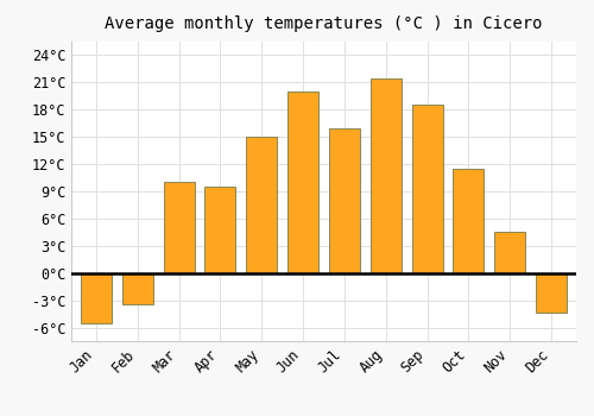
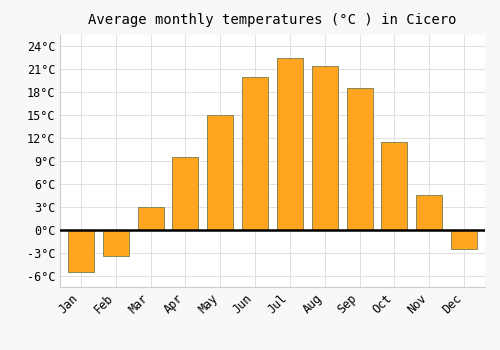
Mar: 10.0°C -> 3.0°C
Jul: 16.0°C -> 22.5°C
Dec: -4.4°C -> -2.5°C
